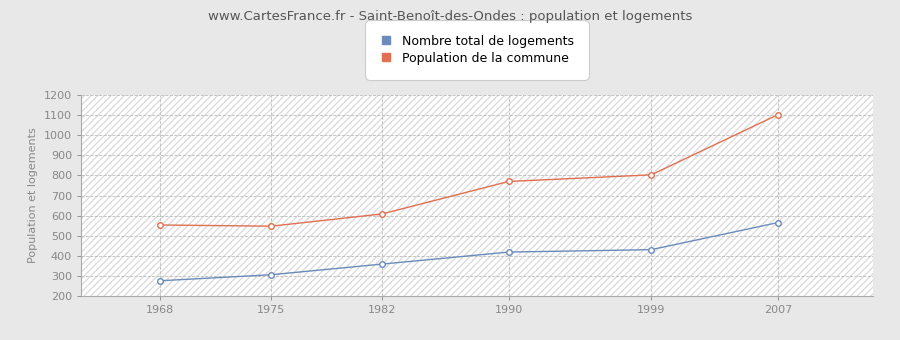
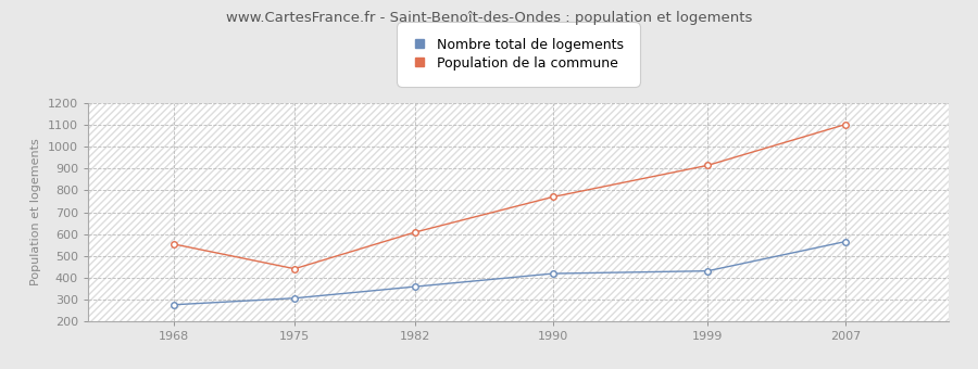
Population de la commune/1975: 547 -> 440
Population de la commune/1999: 803 -> 915
